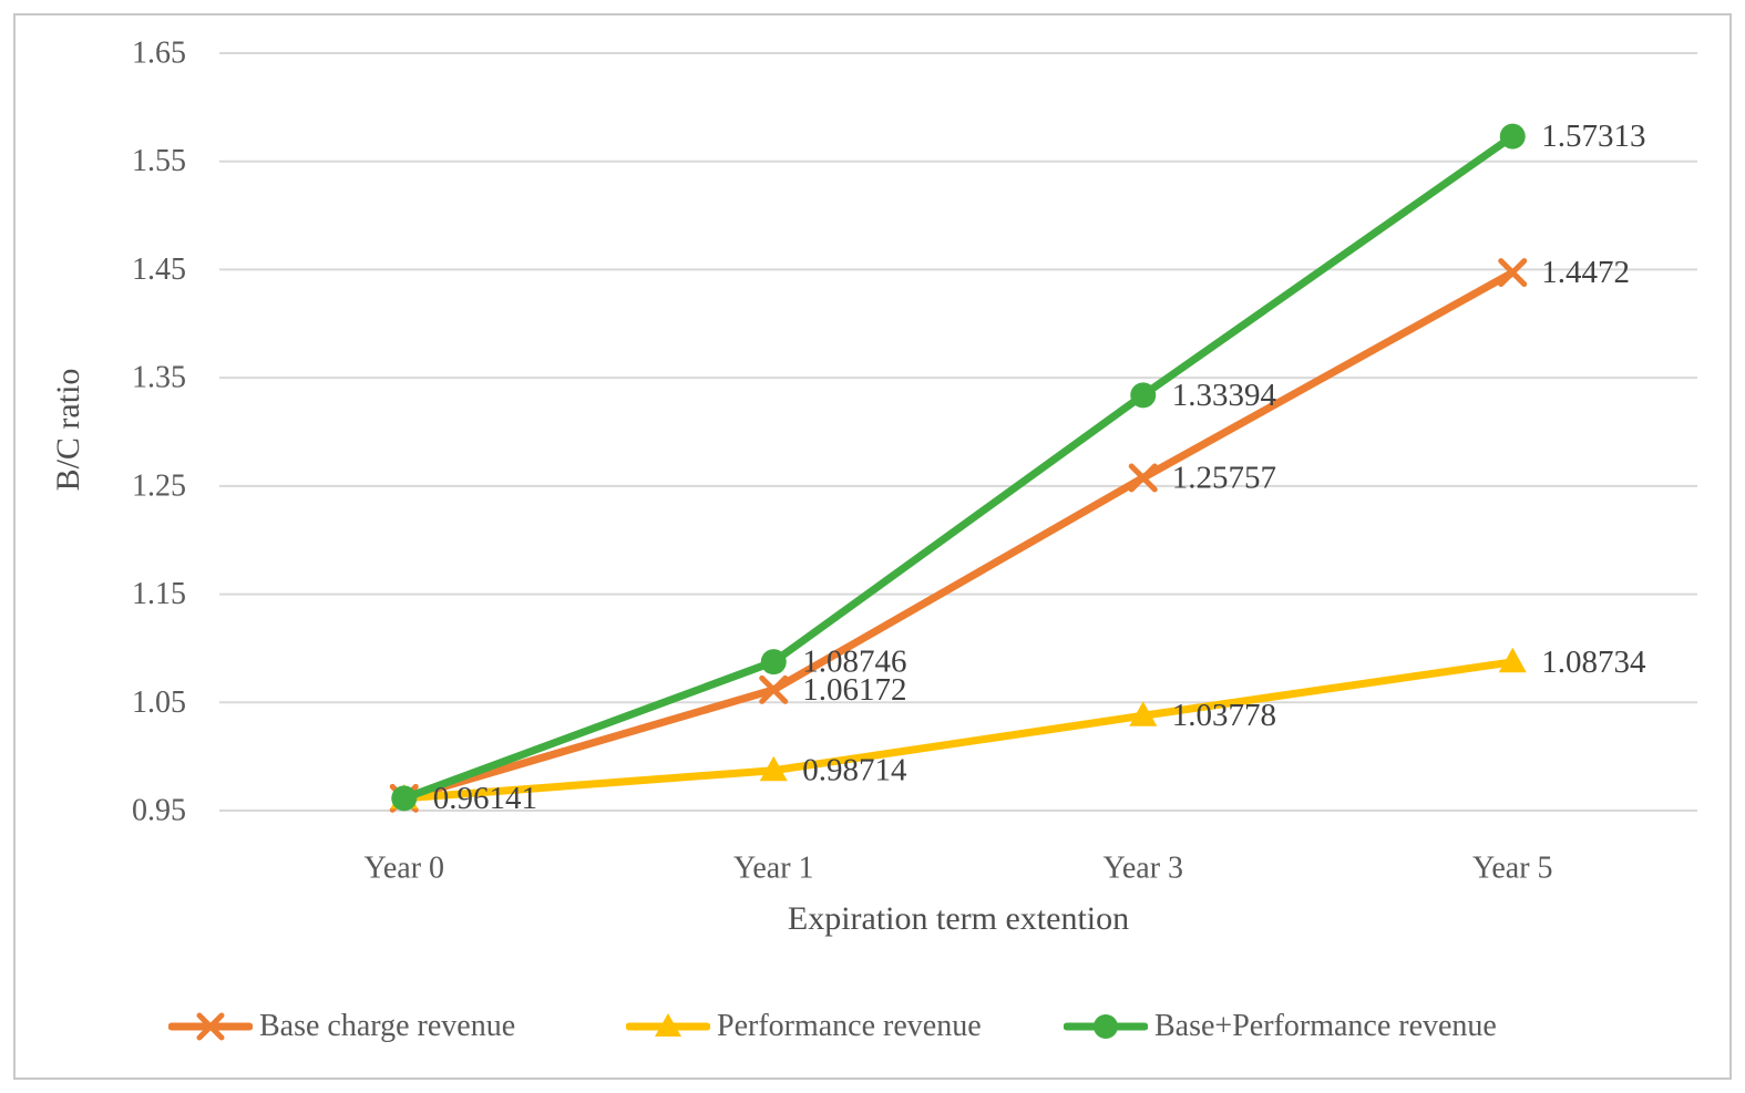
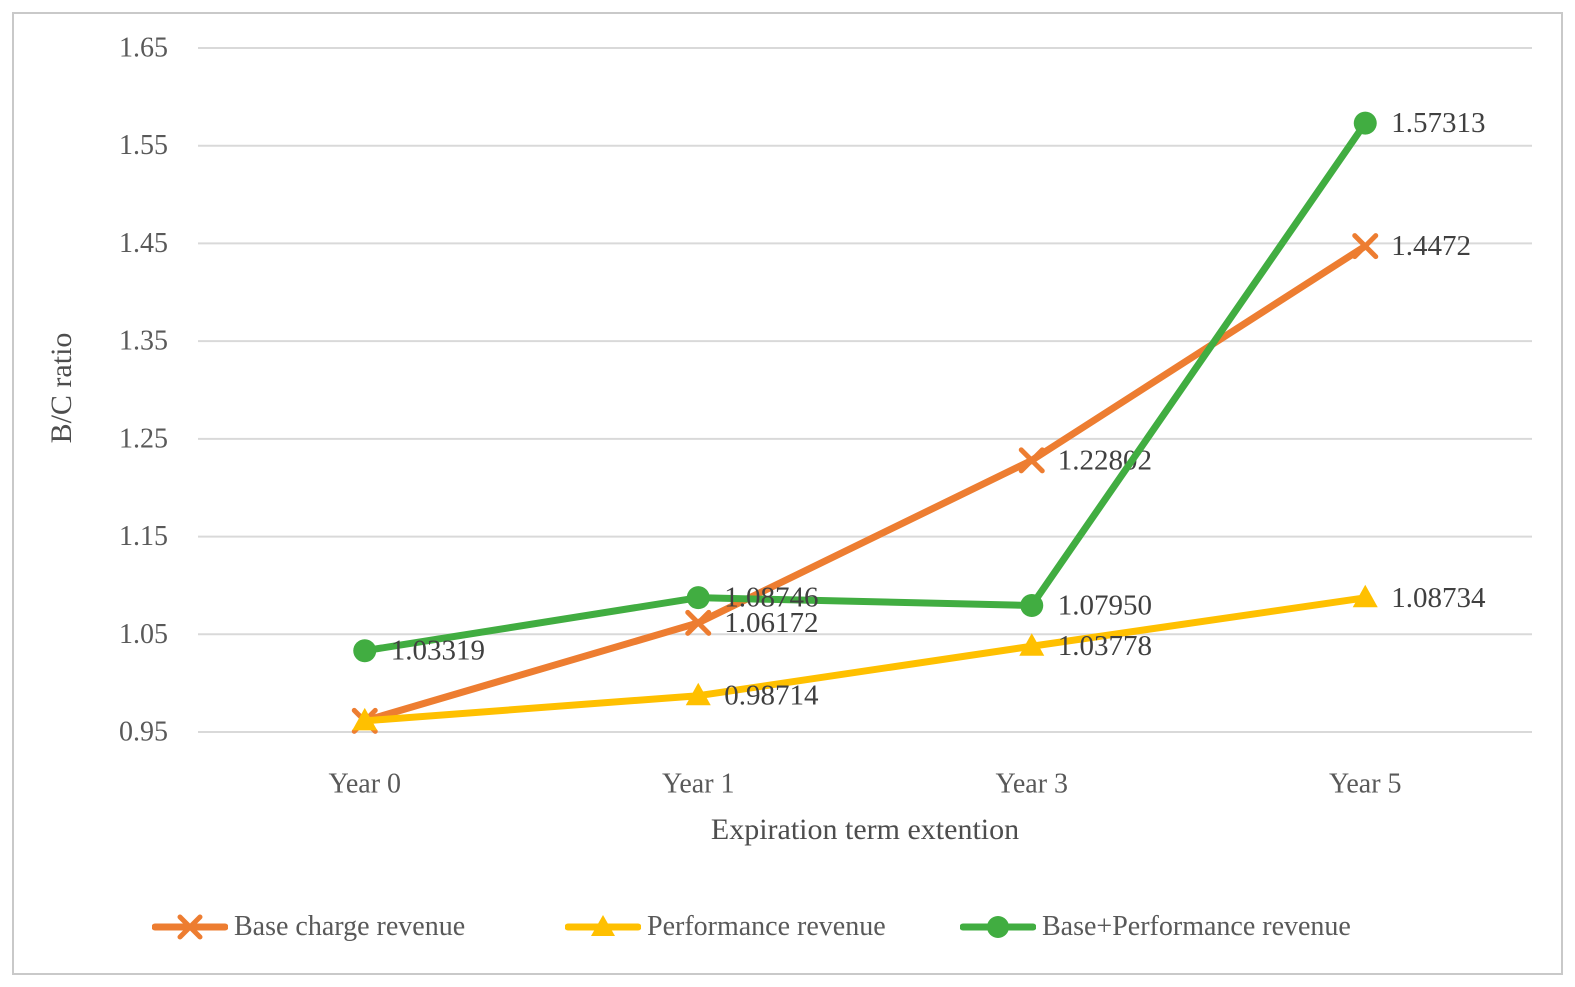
Base+Performance revenue/Year 0: 0.96141 -> 1.03319
Base charge revenue/Year 3: 1.25757 -> 1.22802
Base+Performance revenue/Year 3: 1.33394 -> 1.07950
